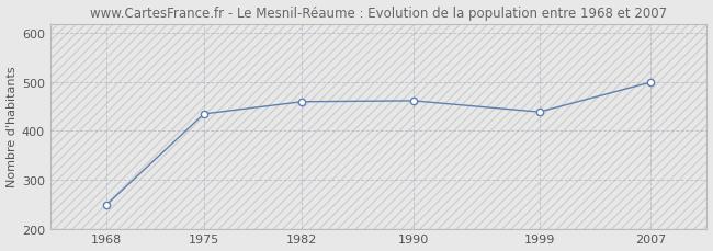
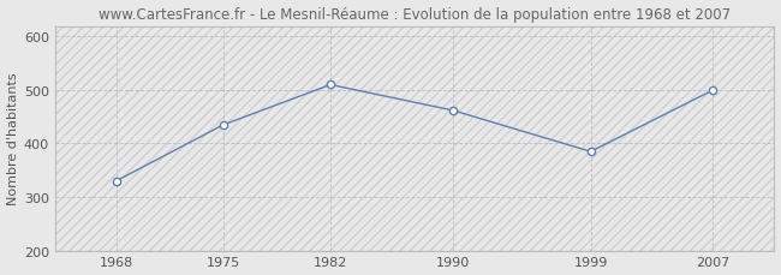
1968: 248 -> 330
1982: 460 -> 510
1999: 439 -> 385
